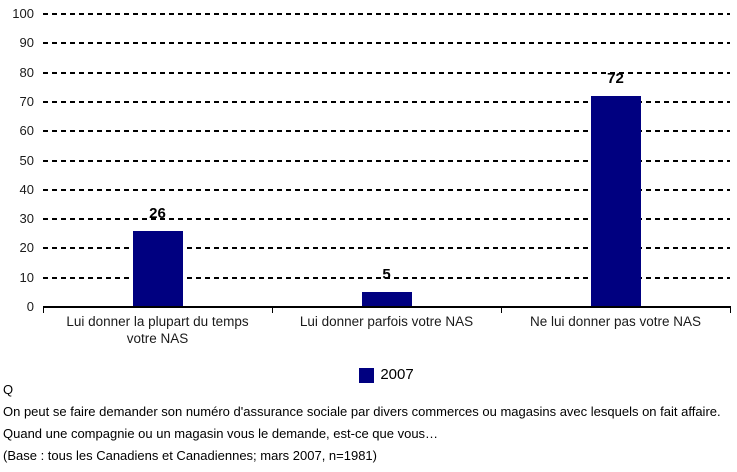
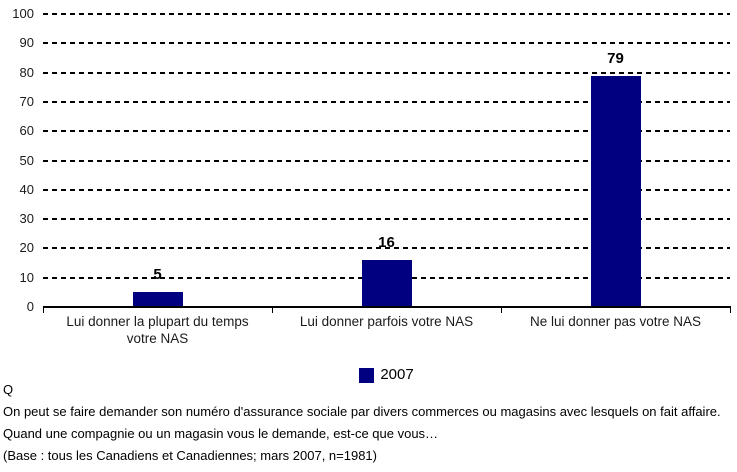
Lui donner la plupart du temps votre NAS: 26 -> 5
Lui donner parfois votre NAS: 5 -> 16
Ne lui donner pas votre NAS: 72 -> 79
